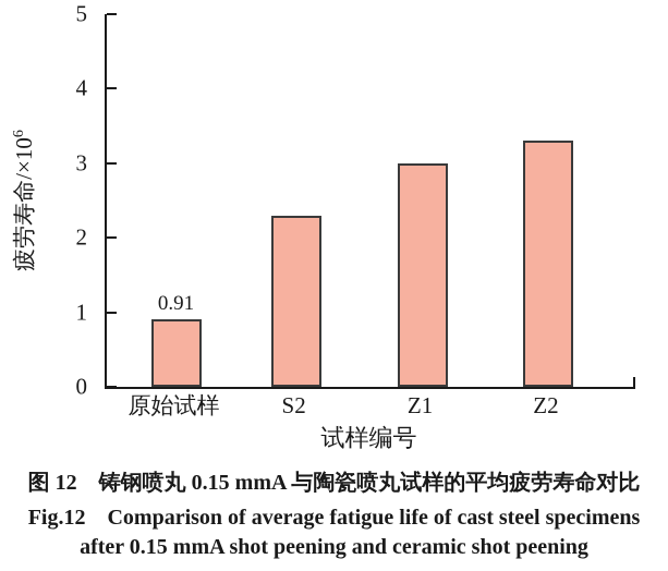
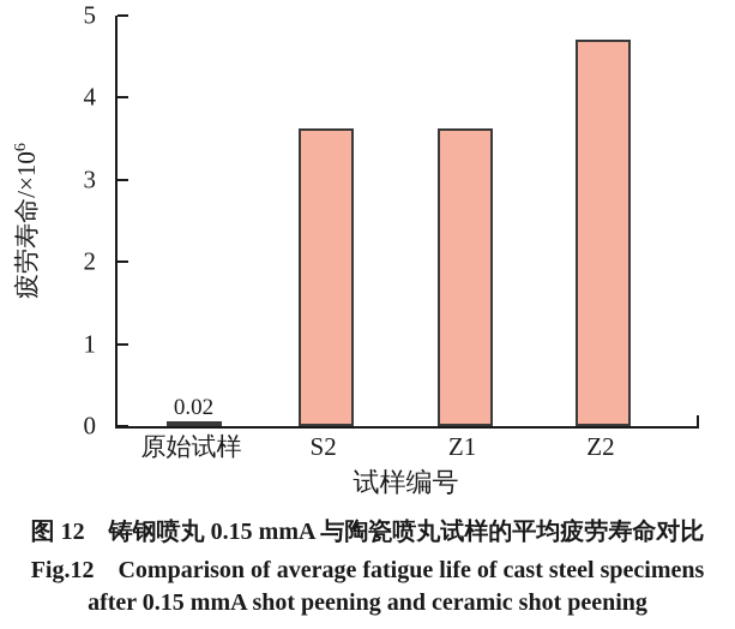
原始试样: 0.91 -> 0.02
S2: 2.3 -> 3.6
Z1: 3.0 -> 3.6
Z2: 3.3 -> 4.7
